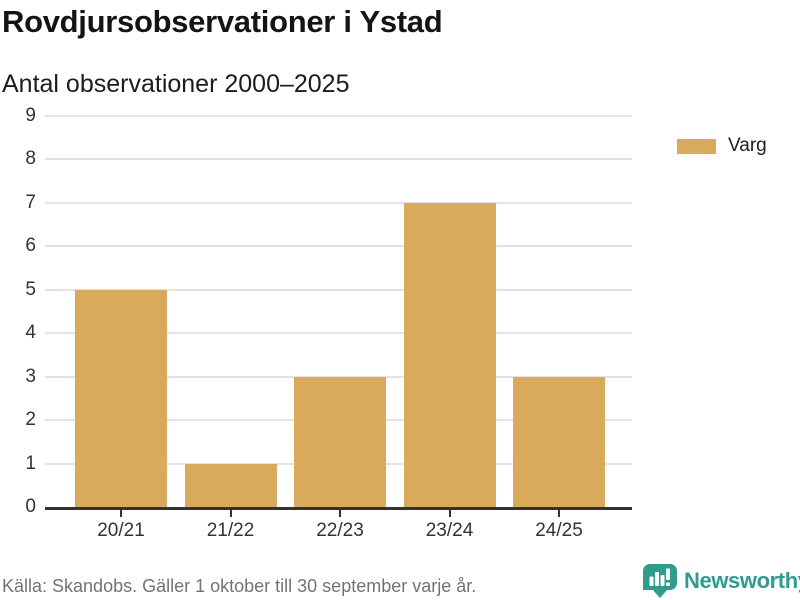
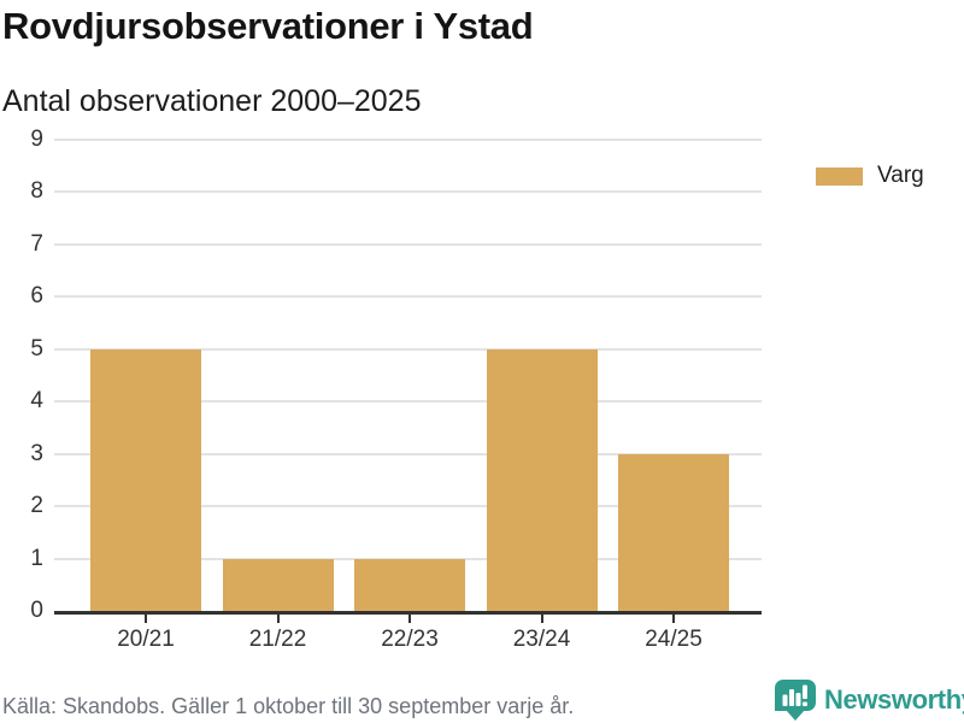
22/23: 3 -> 1
23/24: 7 -> 5
